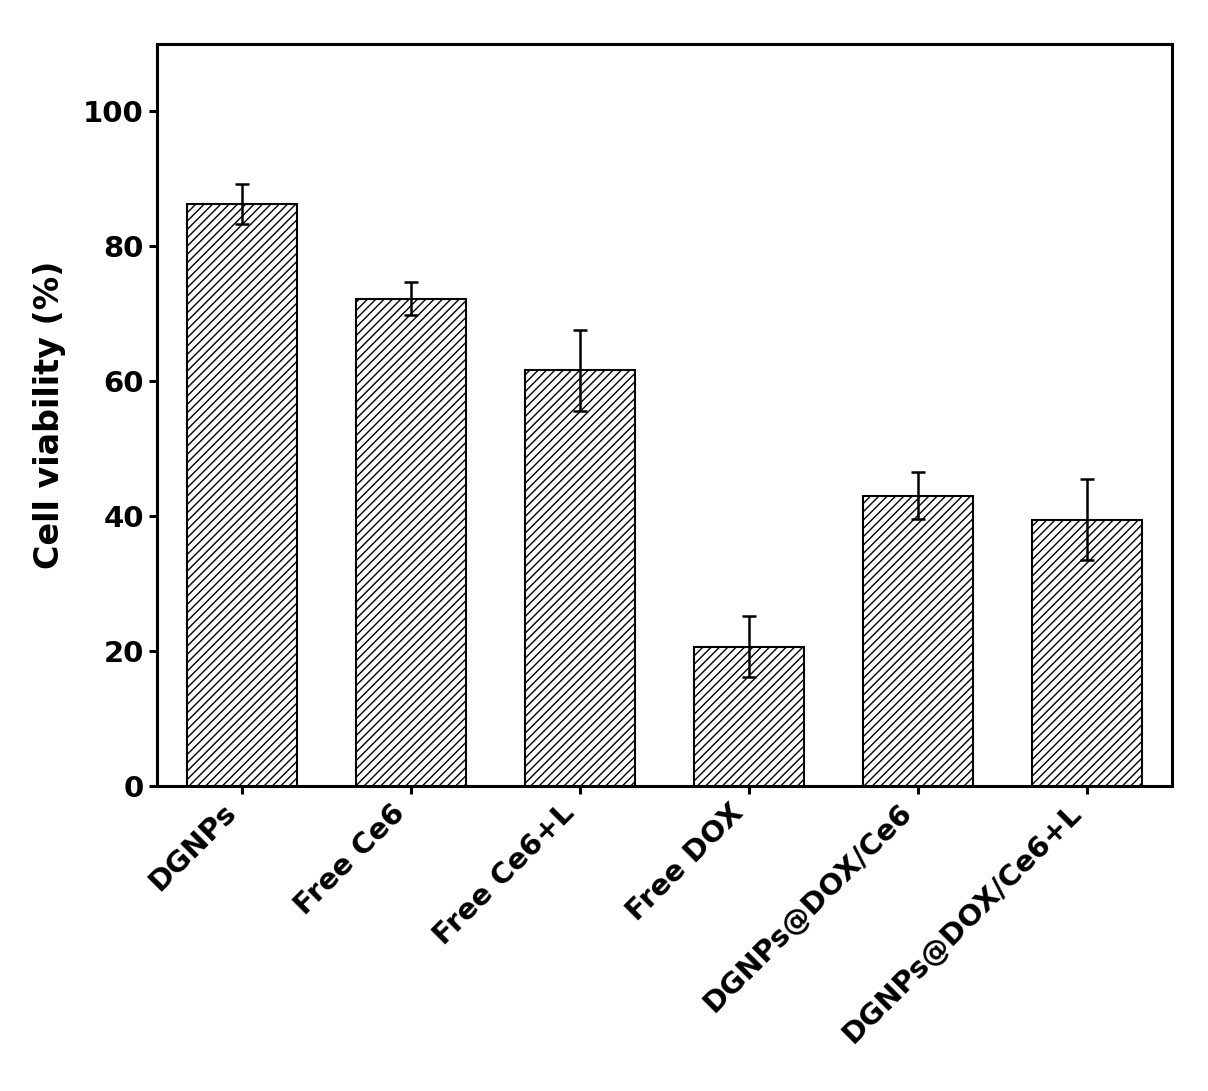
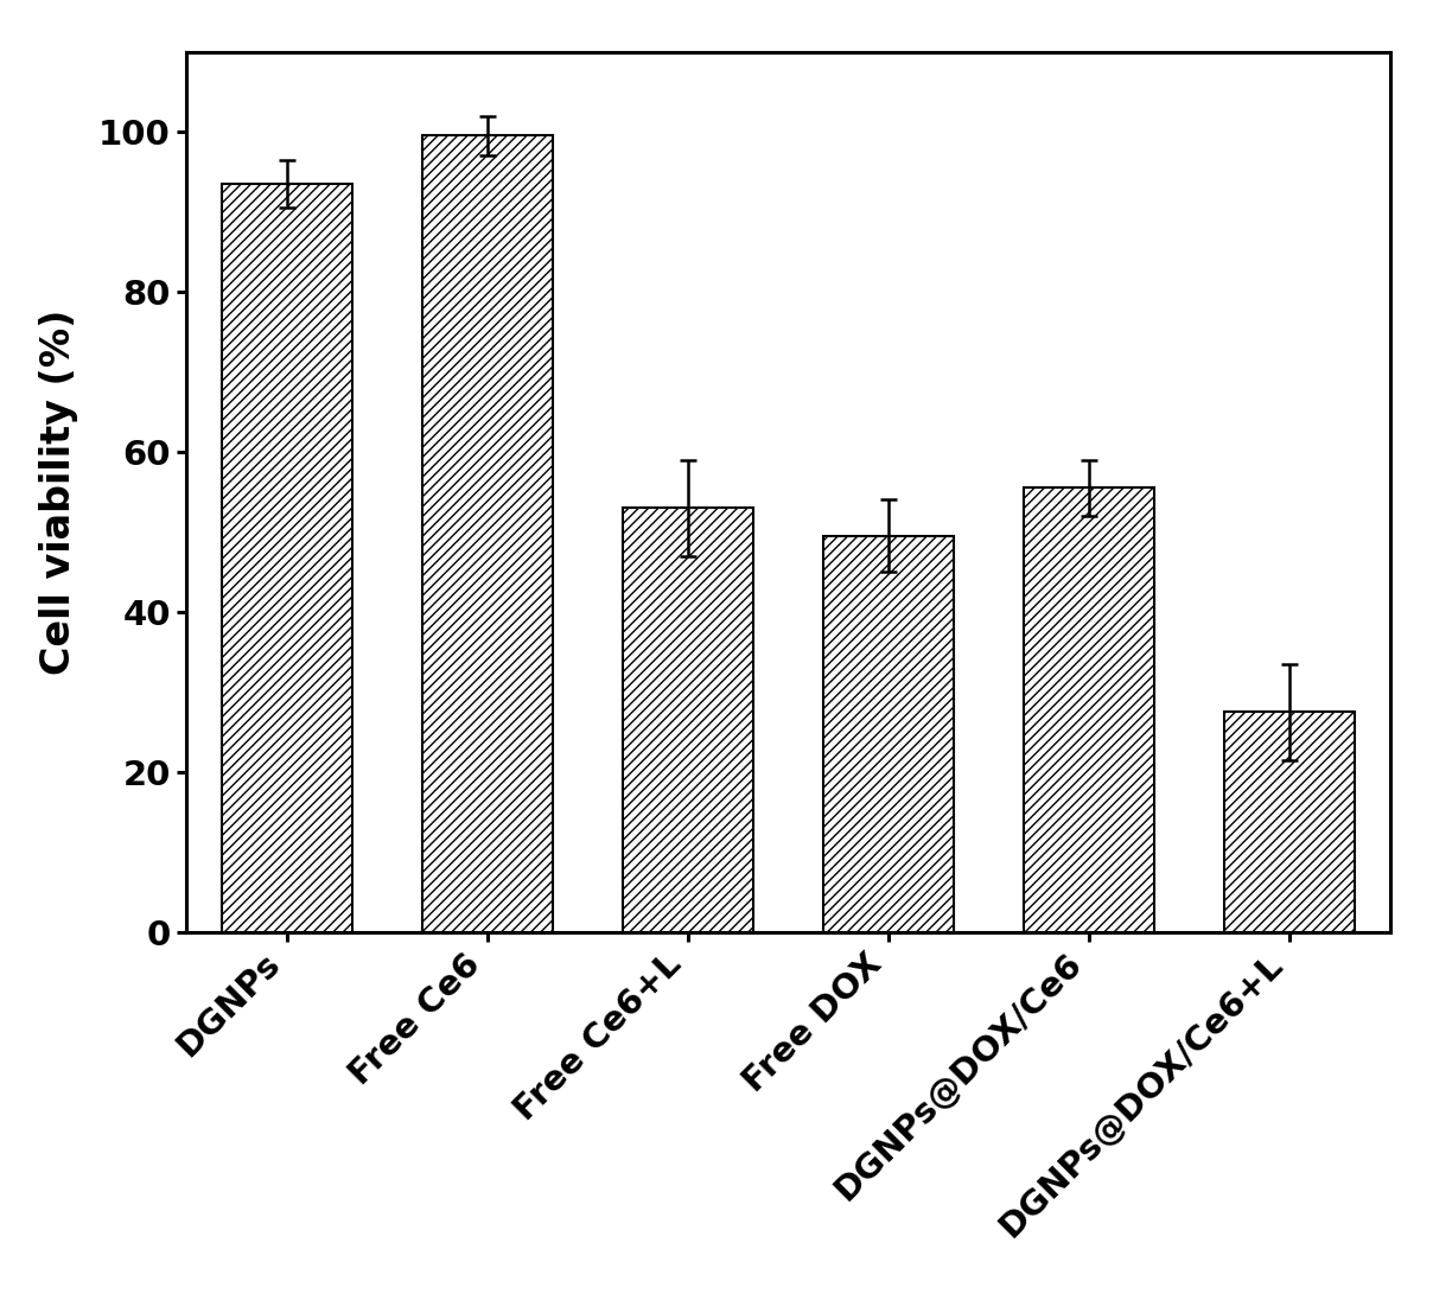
DGNPs: 86.2 -> 93.5
Free Ce6: 72.2 -> 99.5
Free Ce6+L: 61.6 -> 53.0
Free DOX: 20.6 -> 49.5
DGNPs@DOX/Ce6: 43.0 -> 55.5
DGNPs@DOX/Ce6+L: 39.4 -> 27.5
